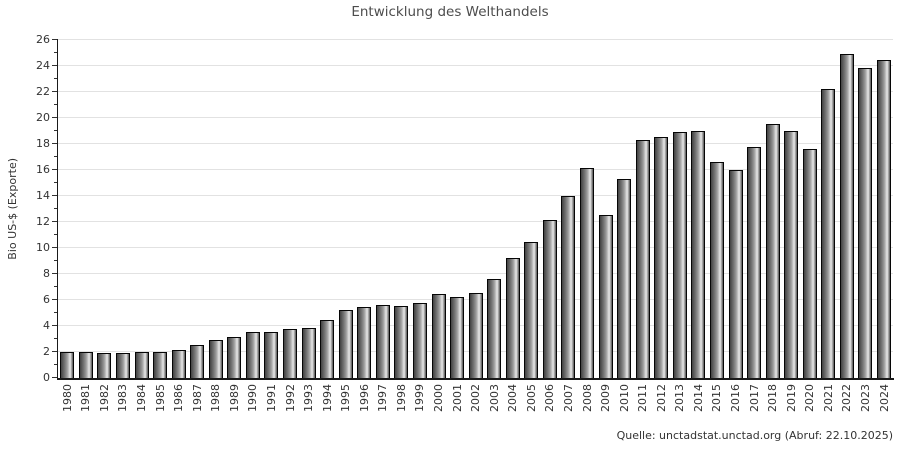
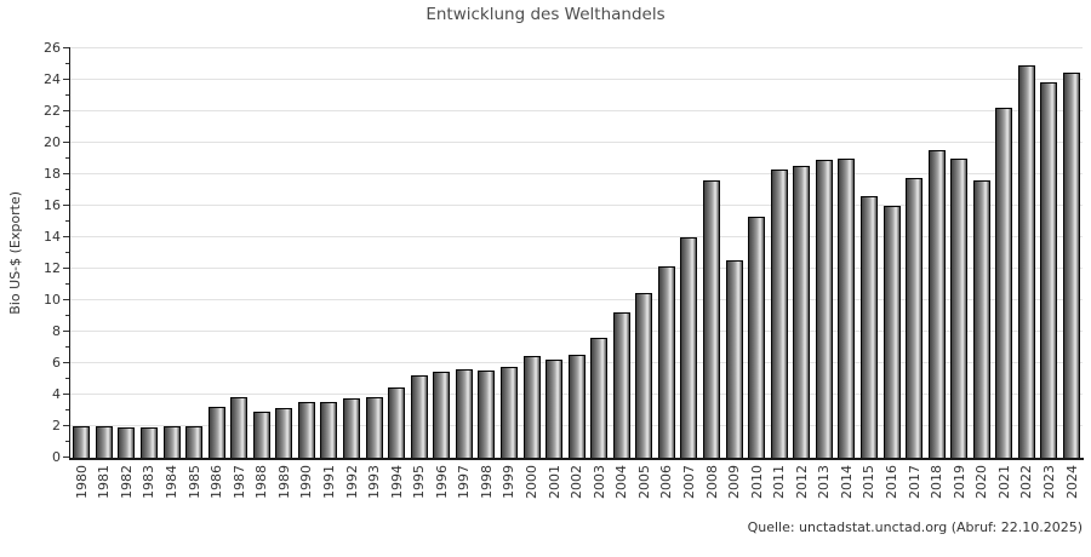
1986: 2.1 -> 3.2
1987: 2.5 -> 3.8
2008: 16.1 -> 17.6
